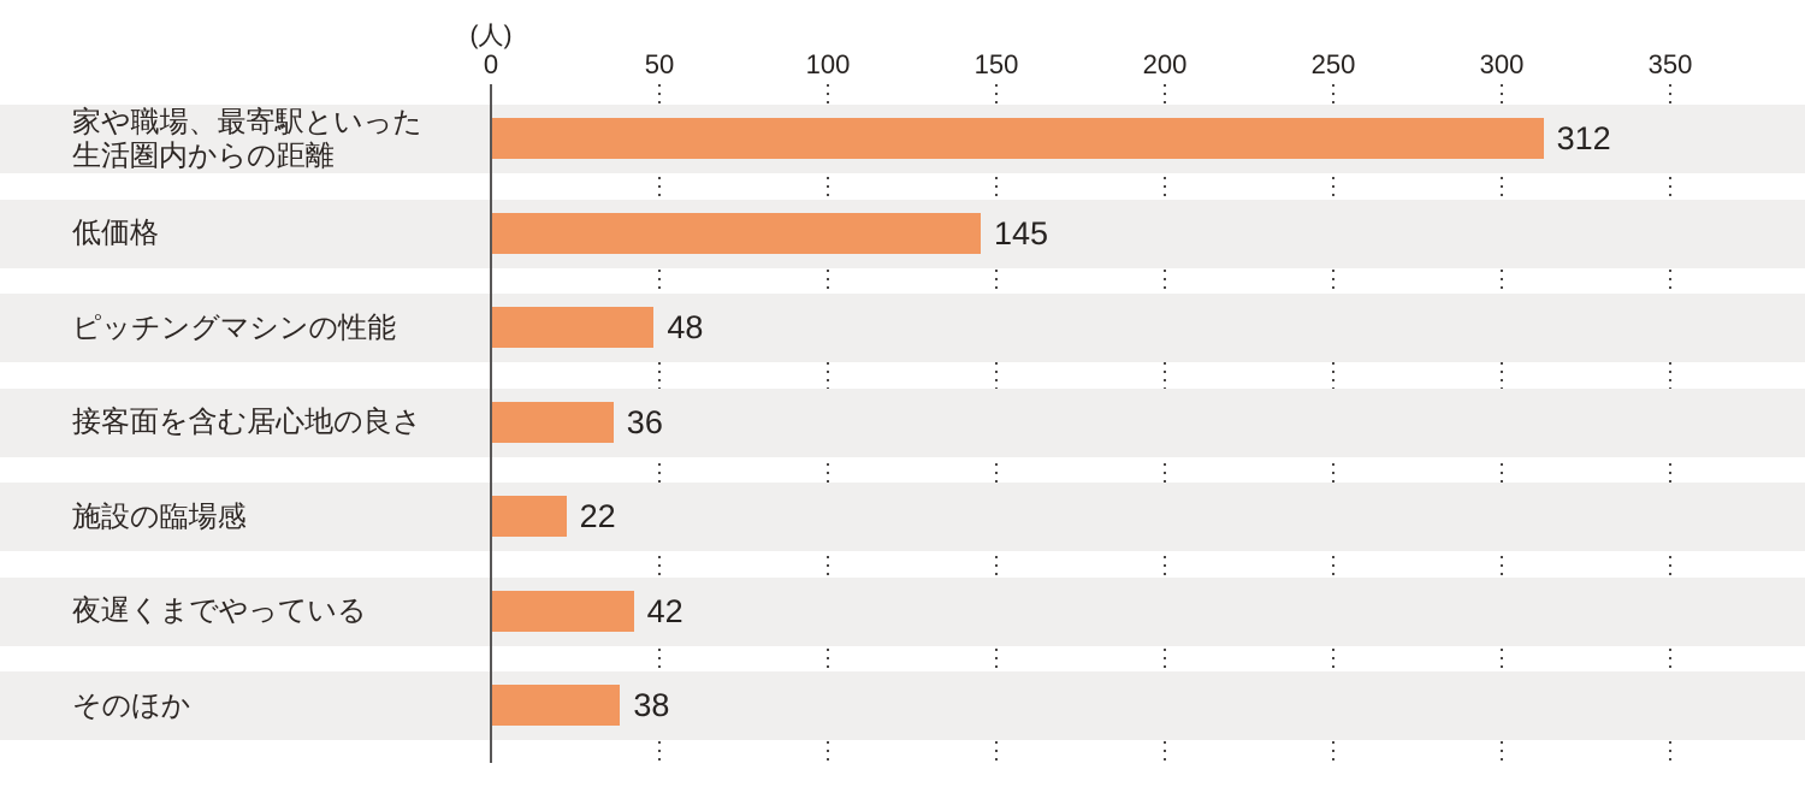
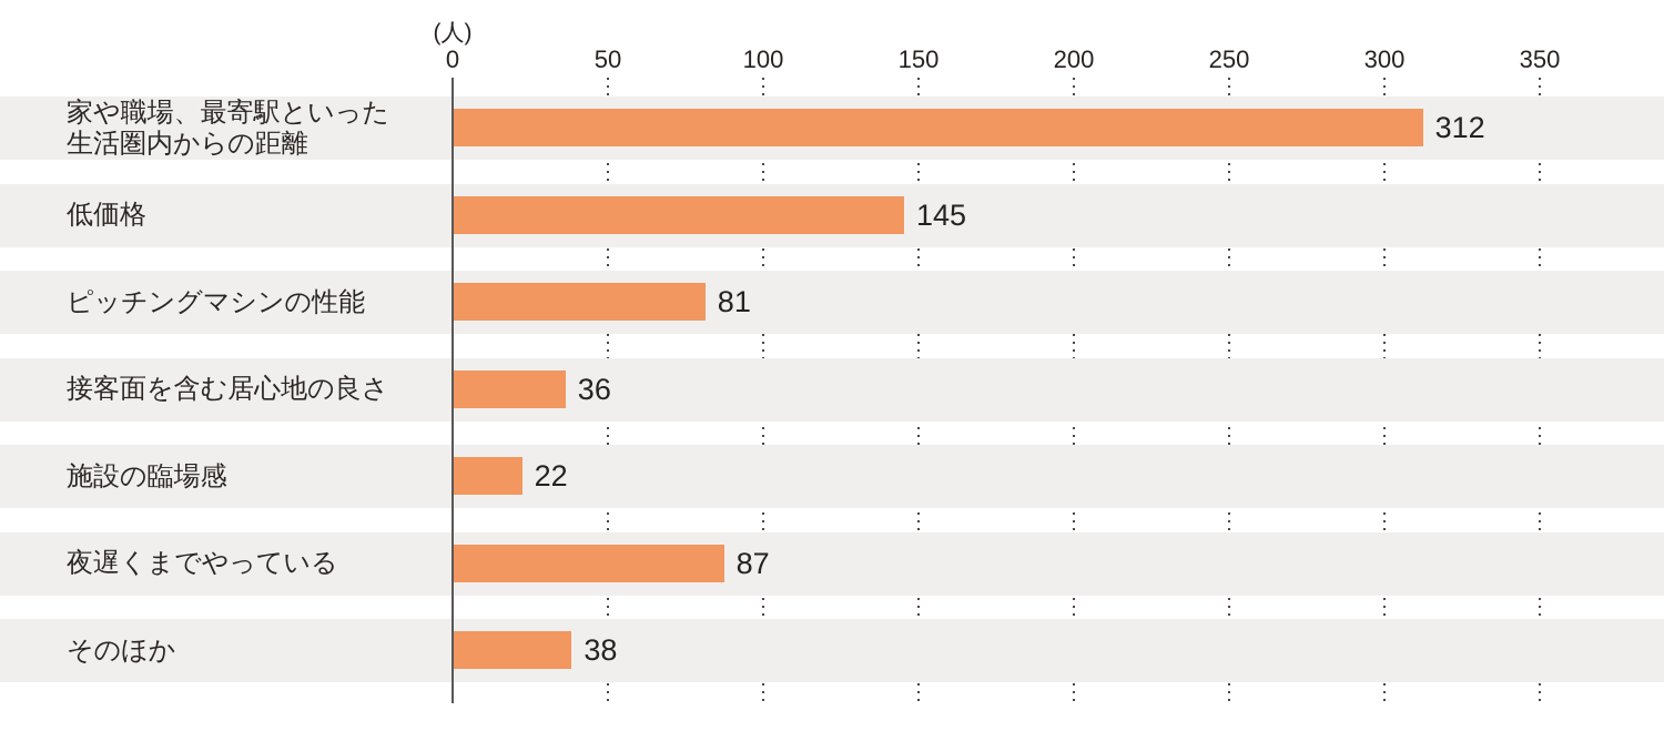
ピッチングマシンの性能: 48 -> 81
夜遅くまでやっている: 42 -> 87
